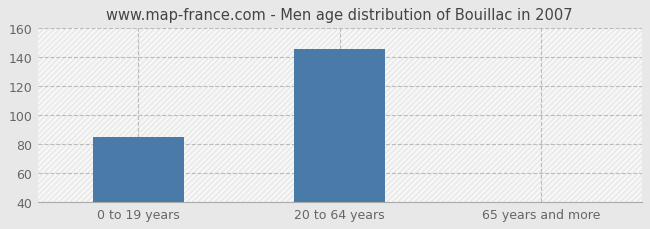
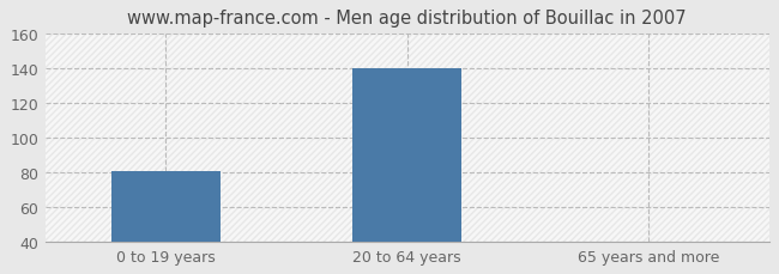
0 to 19 years: 85 -> 81
20 to 64 years: 145 -> 140
